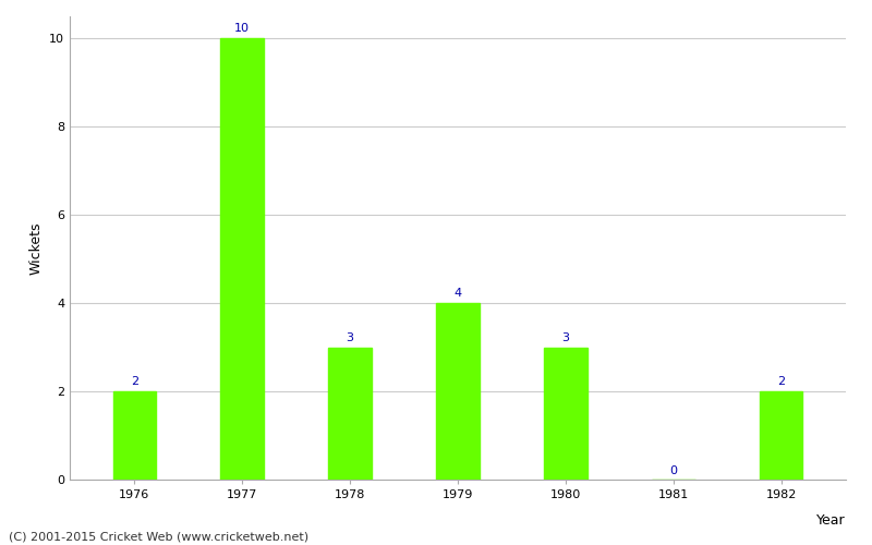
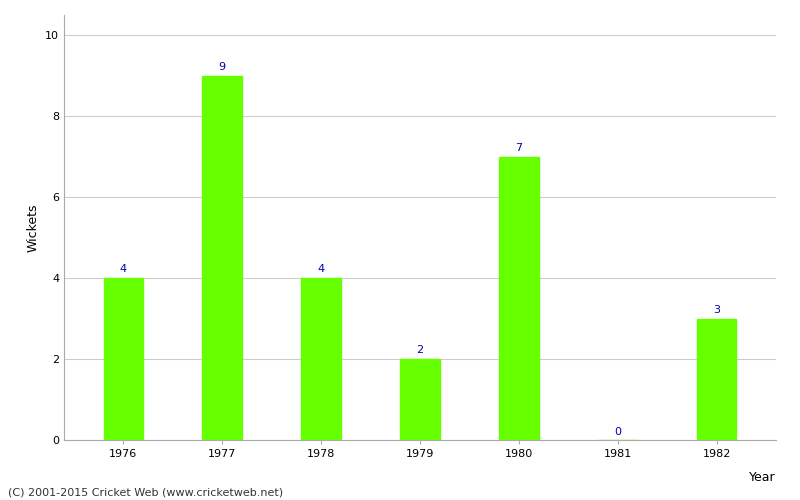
1976: 2 -> 4
1977: 10 -> 9
1978: 3 -> 4
1979: 4 -> 2
1980: 3 -> 7
1982: 2 -> 3
